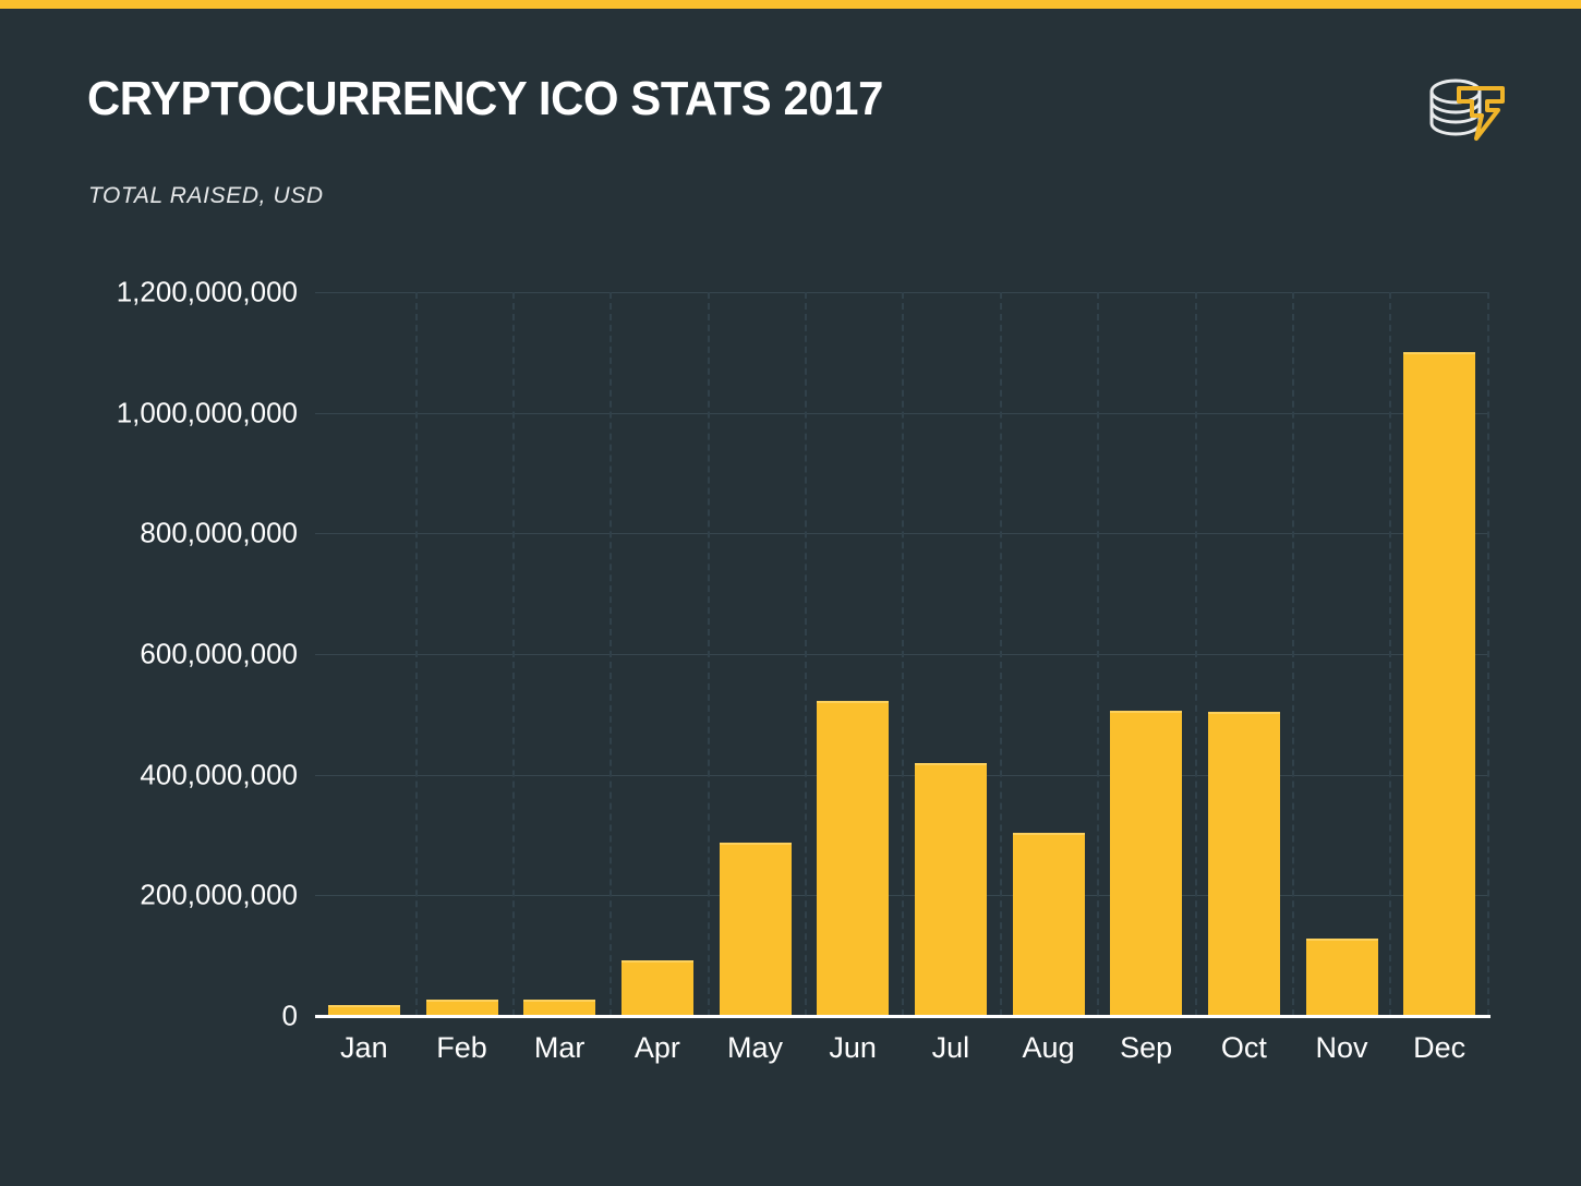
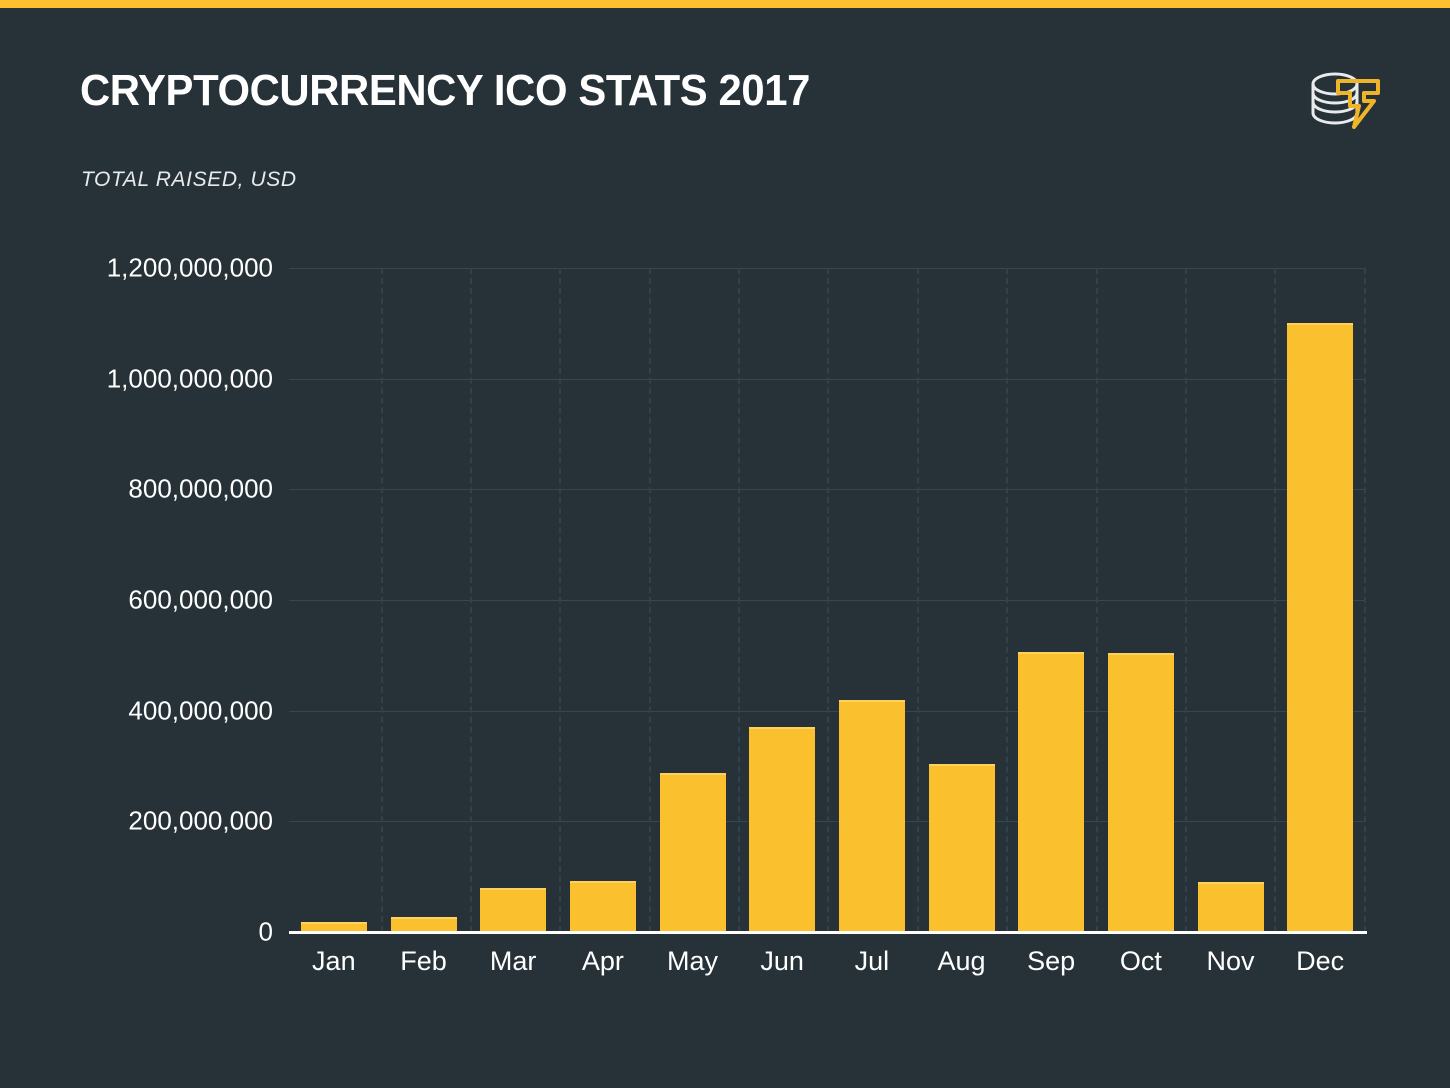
Mar: 30000000 -> 80000000
Jun: 520000000 -> 370000000
Nov: 130000000 -> 90000000
